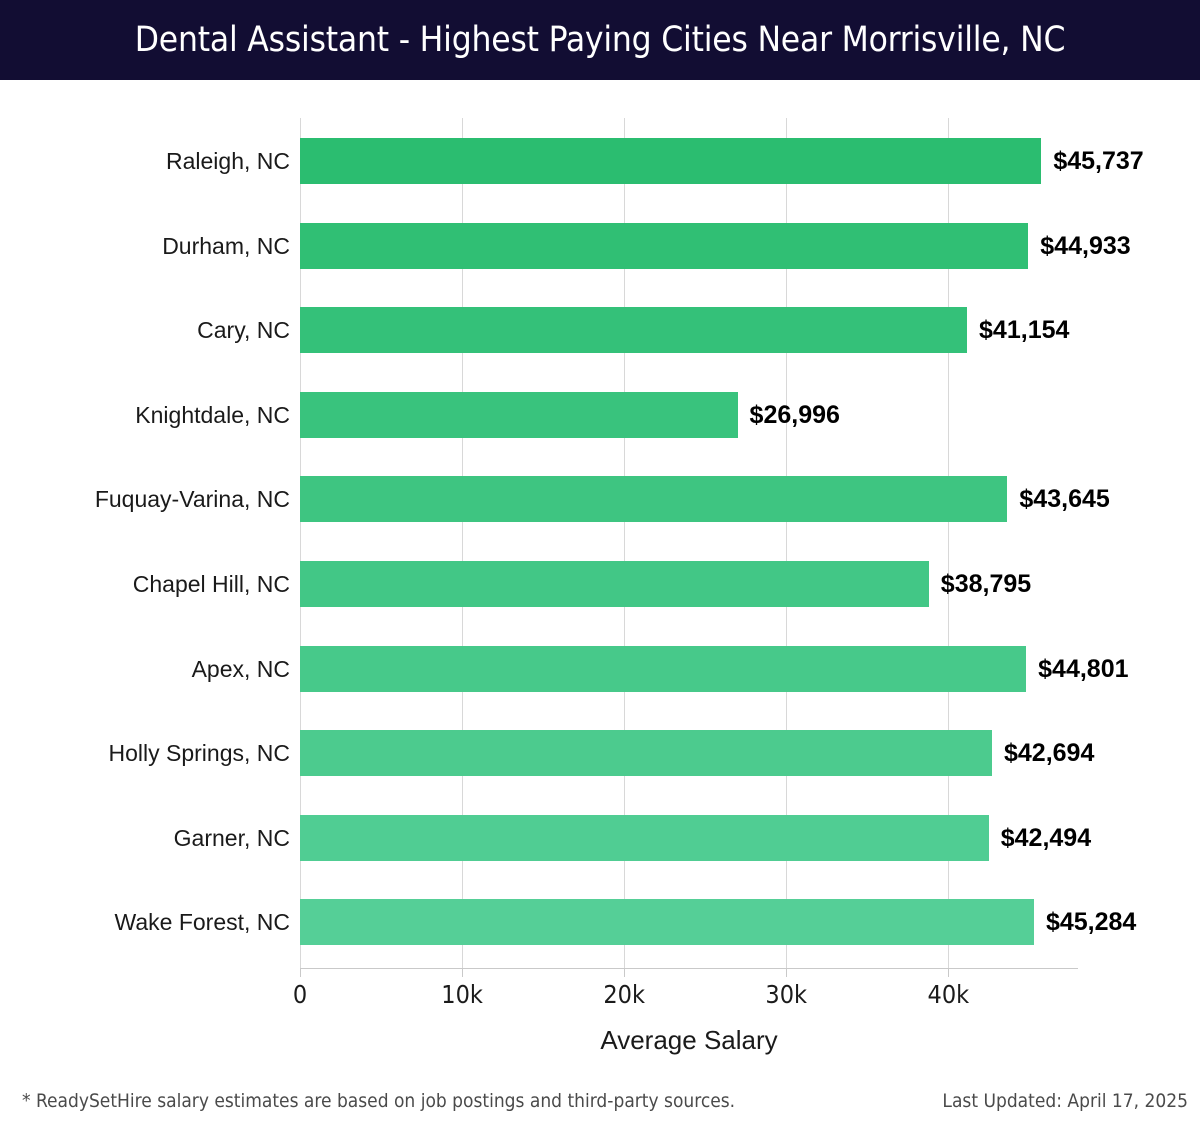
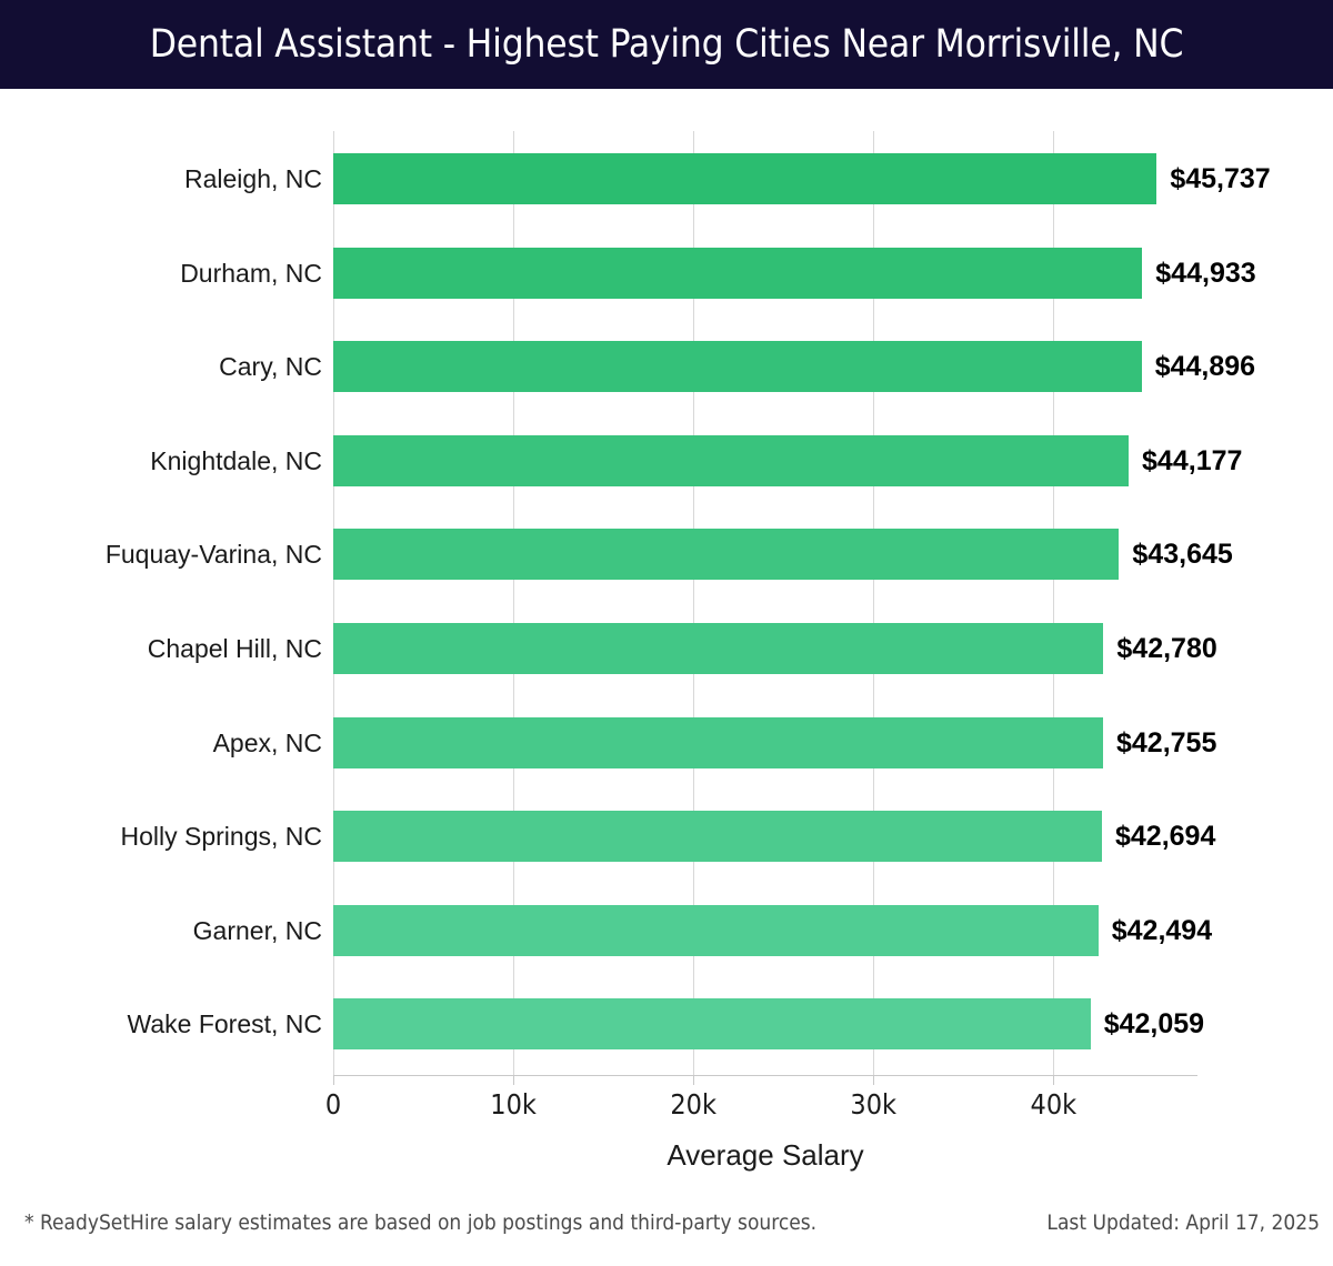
Cary, NC: $41,154 -> $44,896
Knightdale, NC: $26,996 -> $44,177
Chapel Hill, NC: $38,795 -> $42,780
Apex, NC: $44,801 -> $42,755
Wake Forest, NC: $45,284 -> $42,059
